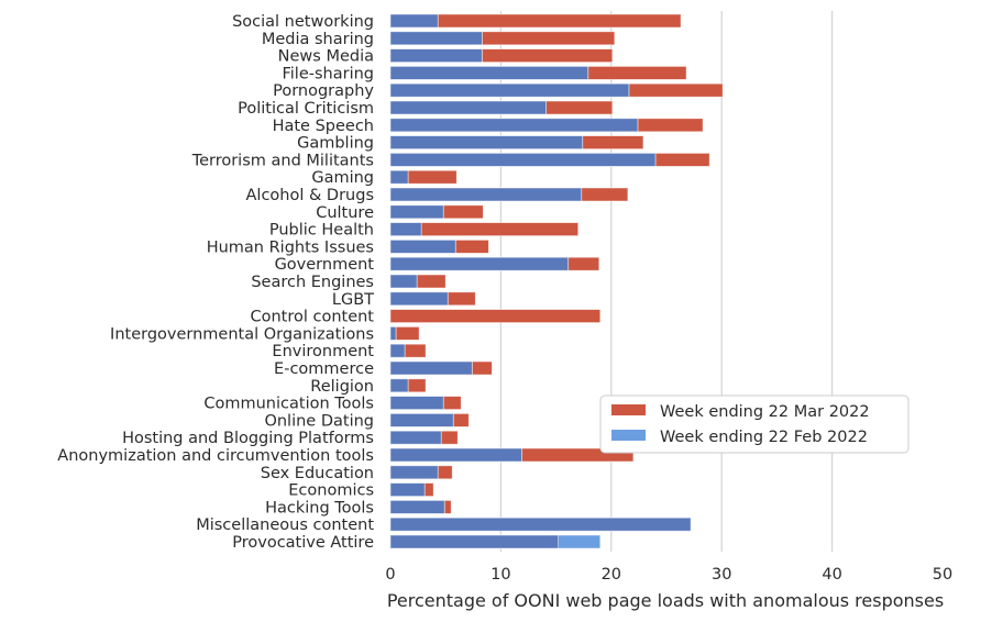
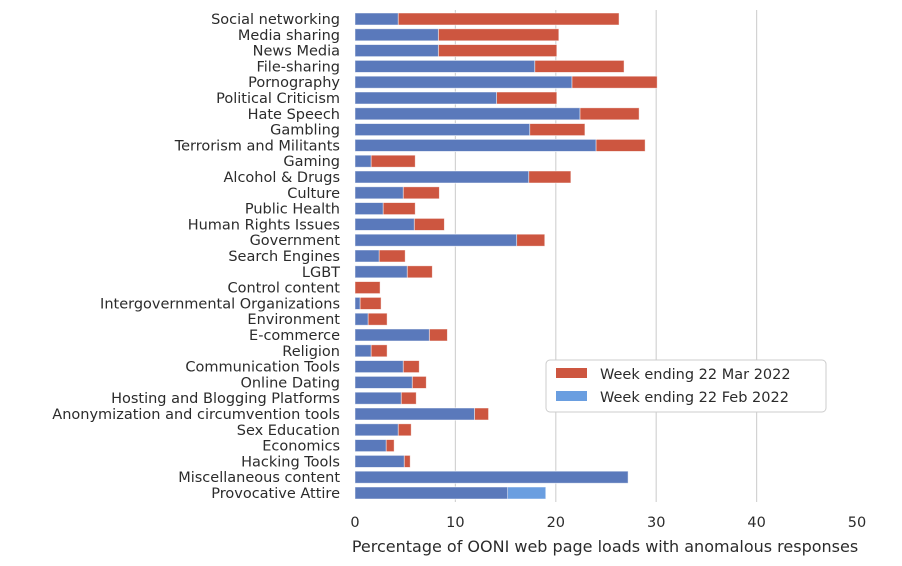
Week ending 22 Mar 2022/Public Health: 17 -> 6
Week ending 22 Mar 2022/Control content: 19 -> 2
Week ending 22 Mar 2022/Anonymization and circumvention tools: 22 -> 13
